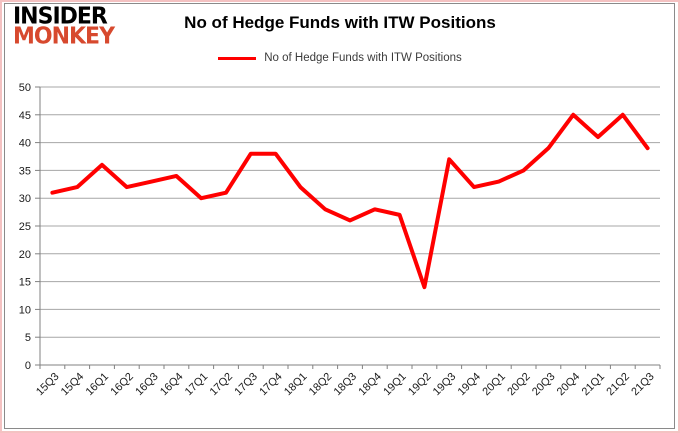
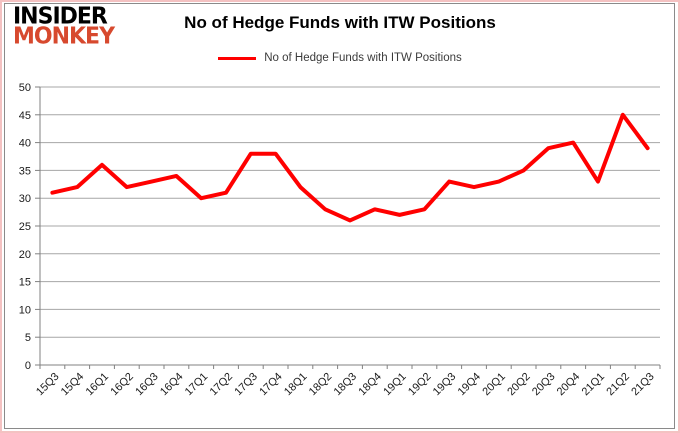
19Q2: 14 -> 28
19Q3: 37 -> 33
20Q4: 45 -> 40
21Q1: 41 -> 33
